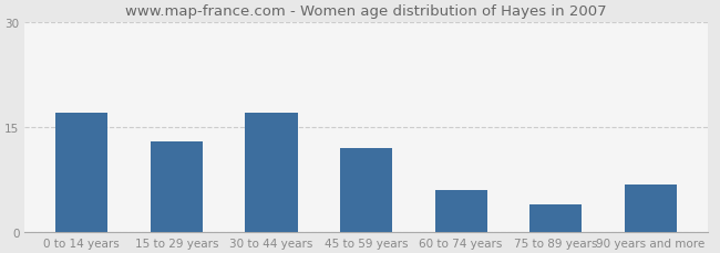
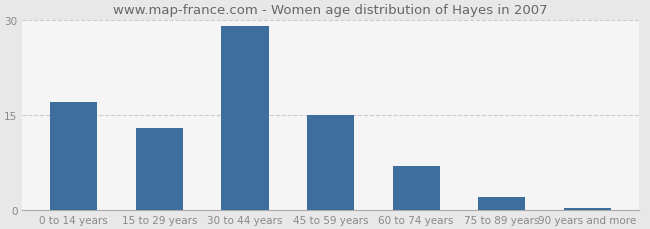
30 to 44 years: 17.0 -> 29.0
45 to 59 years: 12.0 -> 15.0
60 to 74 years: 6.0 -> 7.0
75 to 89 years: 4.0 -> 2.0
90 years and more: 6.8 -> 0.3
